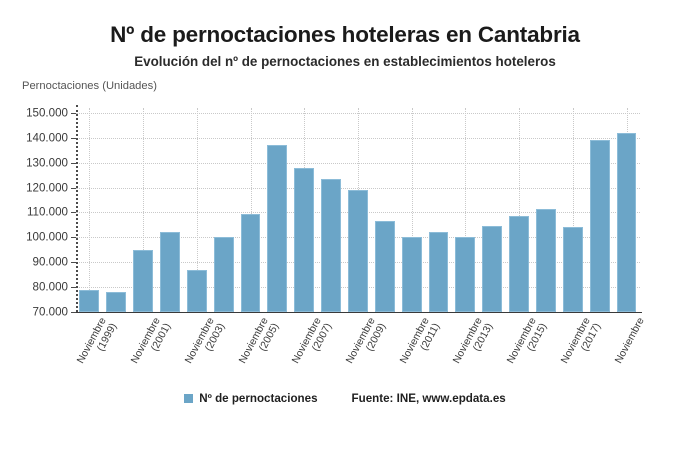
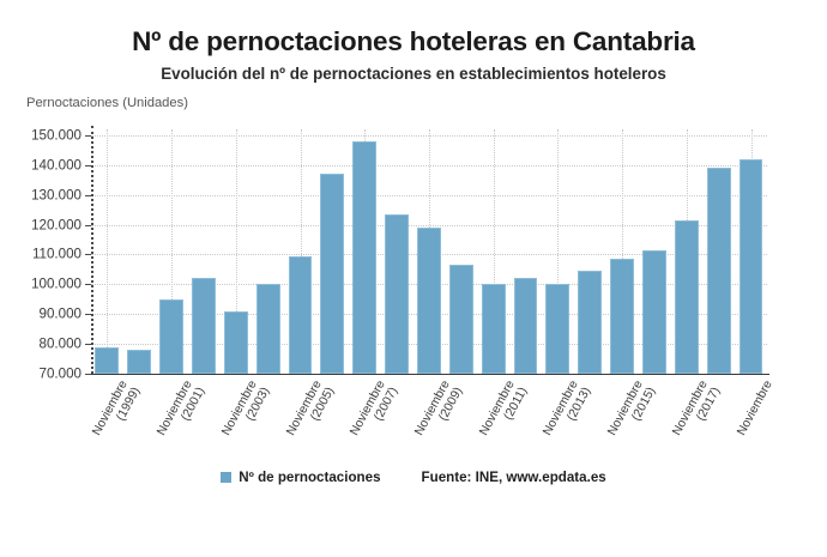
Noviembre (2003): 87000 -> 91000
Noviembre (2007): 128000 -> 148000
Noviembre (2017): 104000 -> 122000
